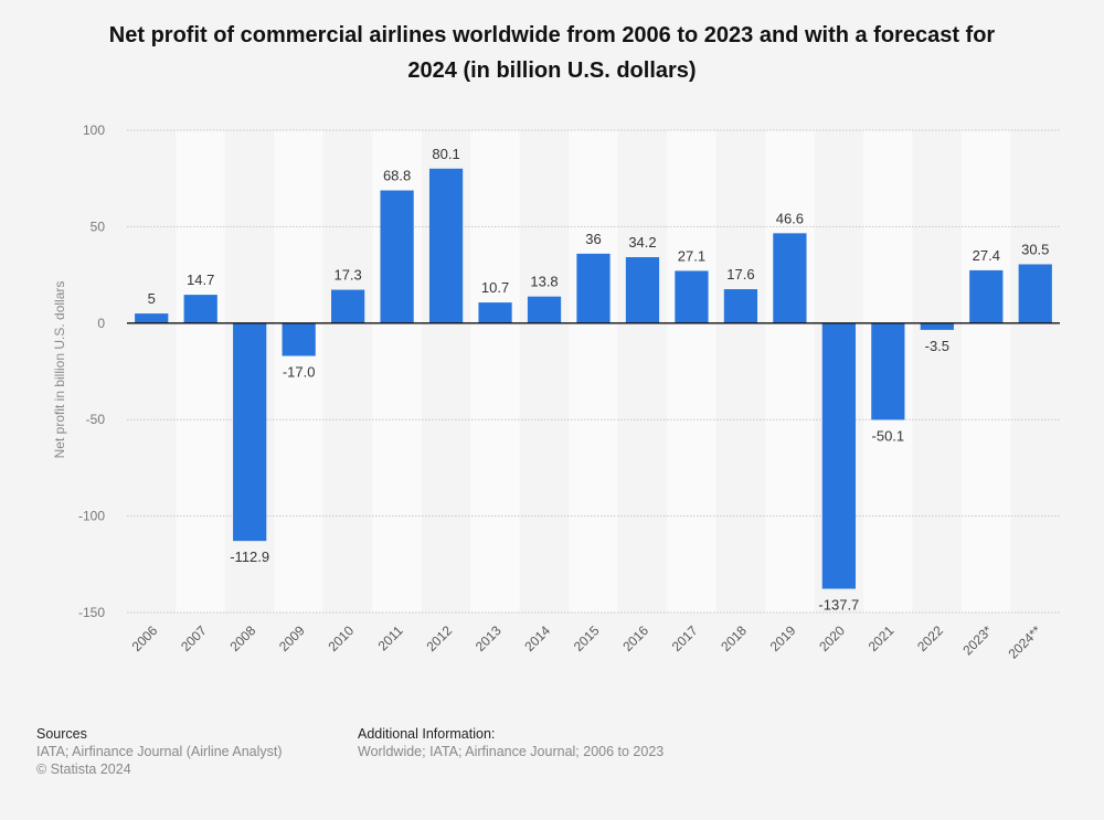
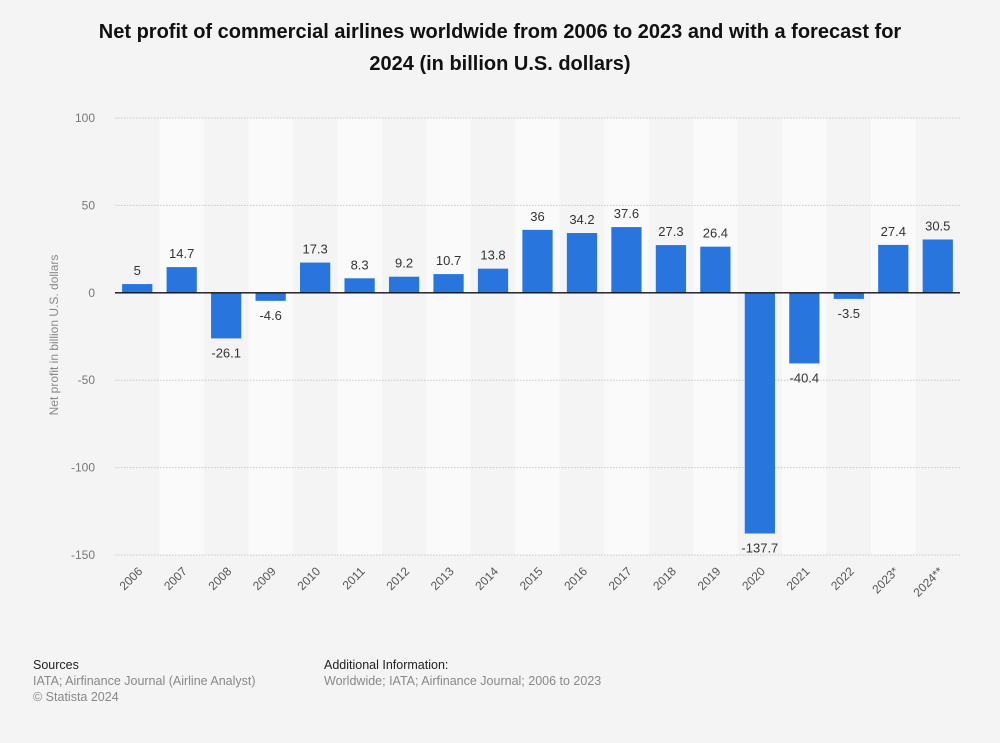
2008: -112.9 -> -26.1
2009: -17.0 -> -4.6
2011: 68.8 -> 8.3
2012: 80.1 -> 9.2
2017: 27.1 -> 37.6
2018: 17.6 -> 27.3
2019: 46.6 -> 26.4
2021: -50.1 -> -40.4
